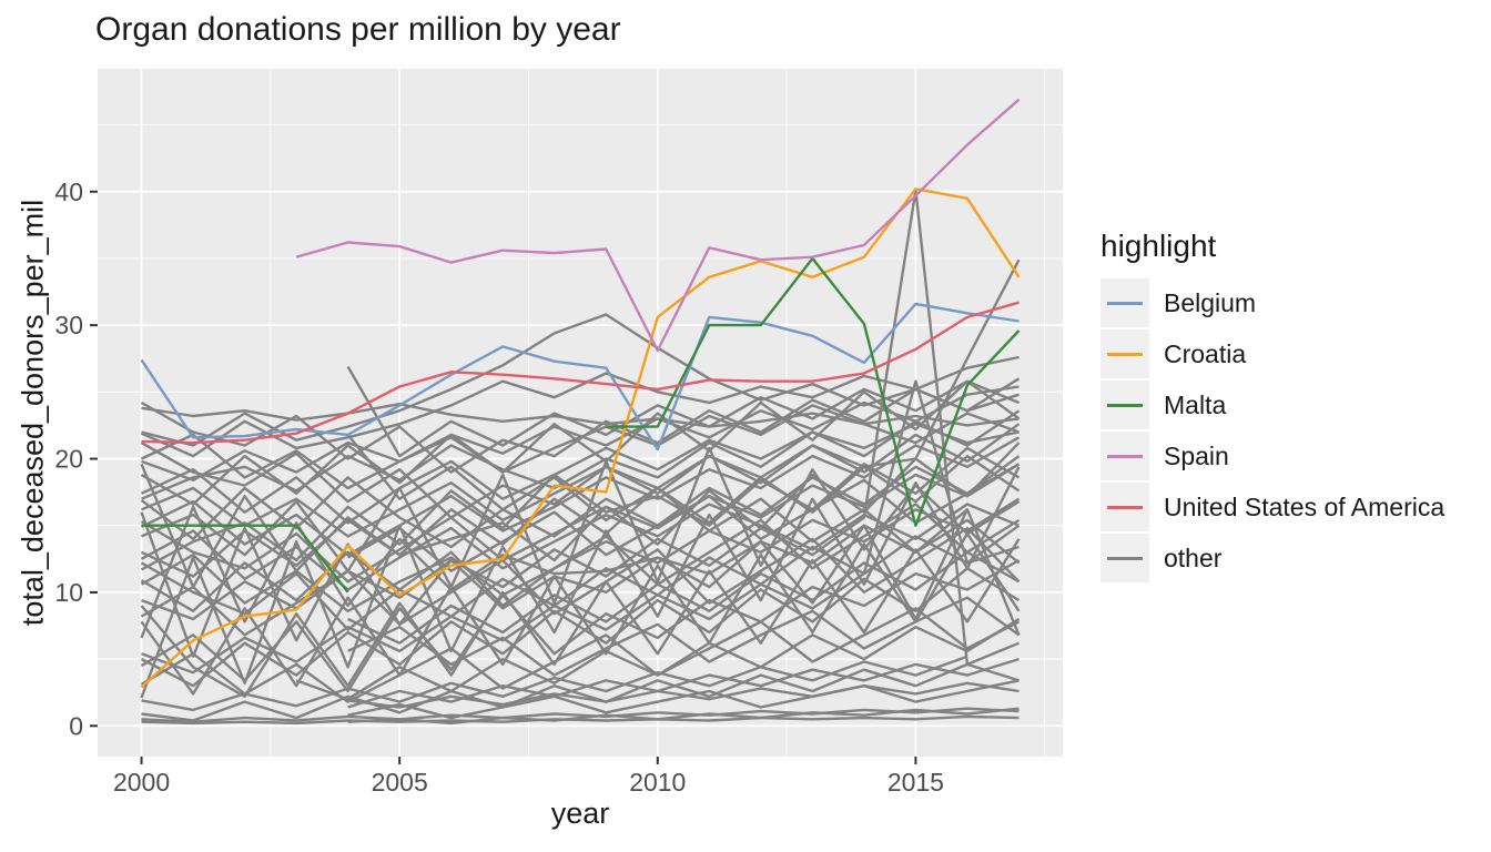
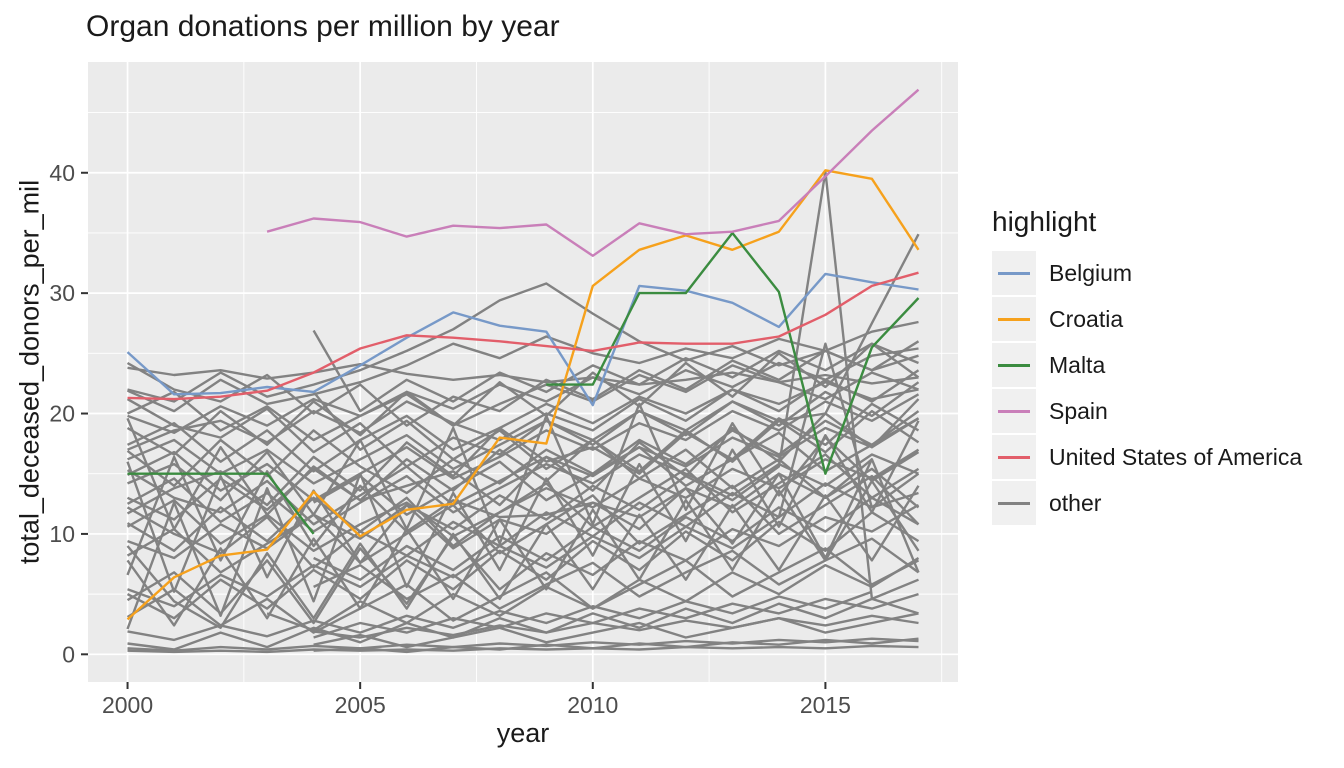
Belgium/2000: 27.4 -> 25.1
Spain/2010: 28.1 -> 33.1
